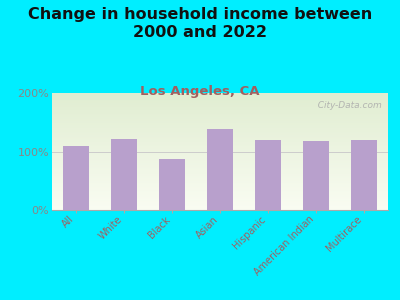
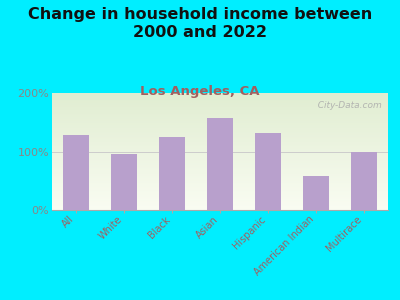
All: 110% -> 128%
White: 122% -> 96%
Black: 88% -> 124%
Asian: 138% -> 158%
Hispanic: 120% -> 132%
American Indian: 118% -> 58%
Multirace: 120% -> 100%
